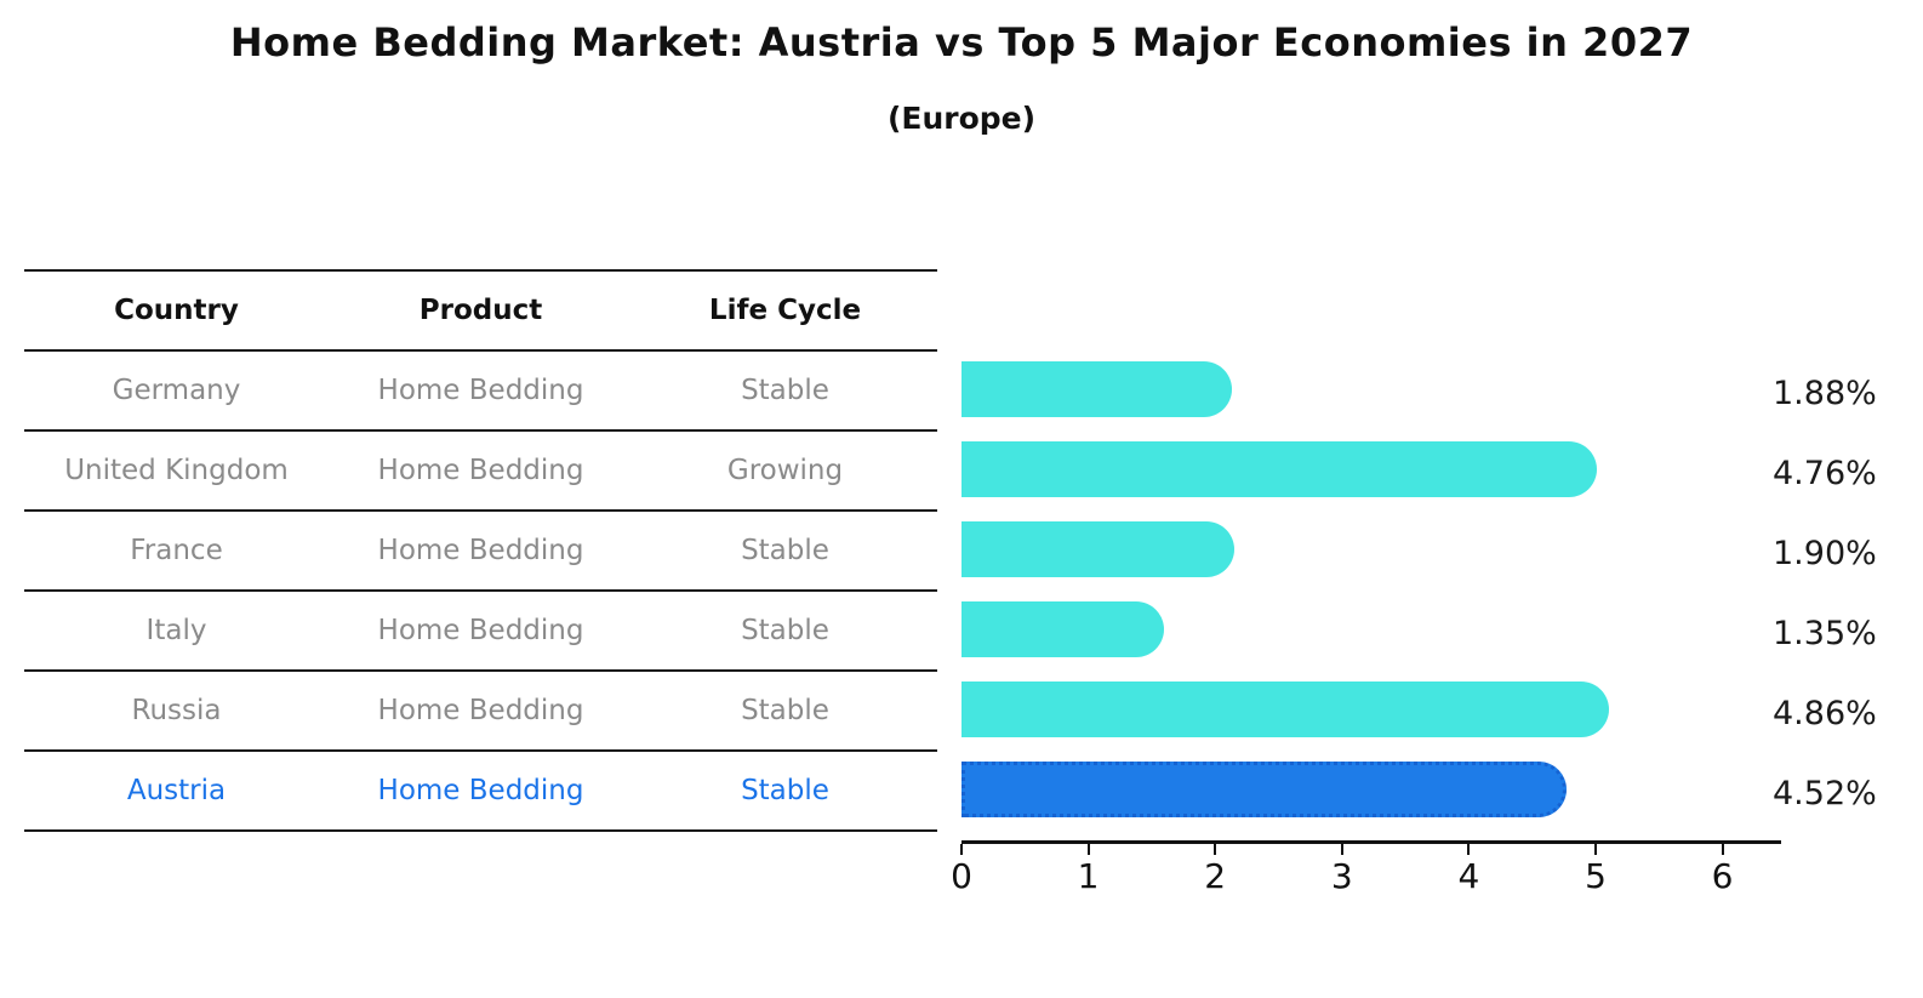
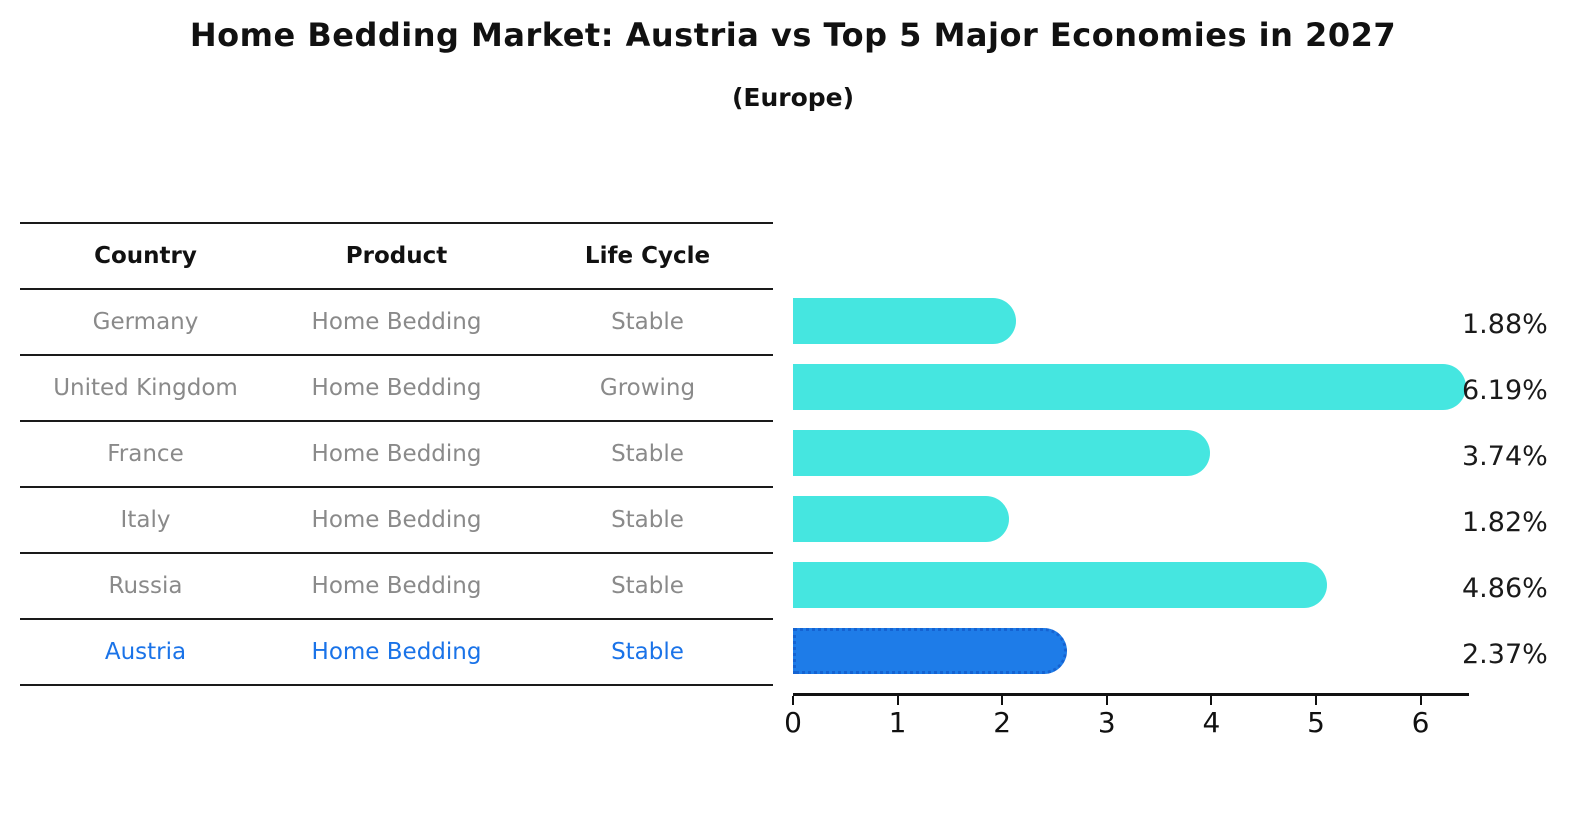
United Kingdom: 4.76% -> 6.19%
France: 1.90% -> 3.74%
Italy: 1.35% -> 1.82%
Austria: 4.52% -> 2.37%
